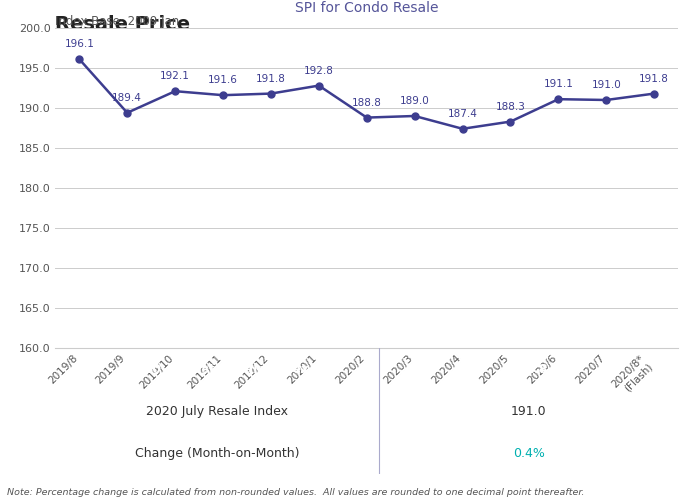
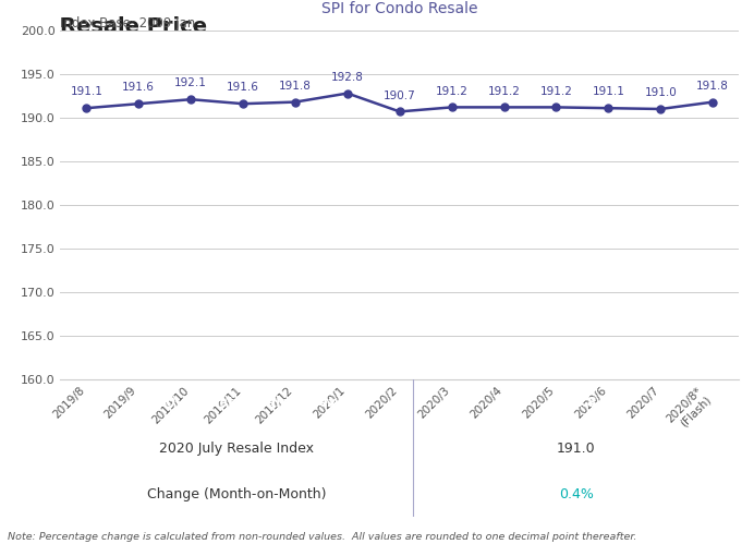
2019/8: 196.1 -> 191.1
2019/9: 189.4 -> 191.6
2020/2: 188.8 -> 190.7
2020/3: 189.0 -> 191.2
2020/4: 187.4 -> 191.2
2020/5: 188.3 -> 191.2
